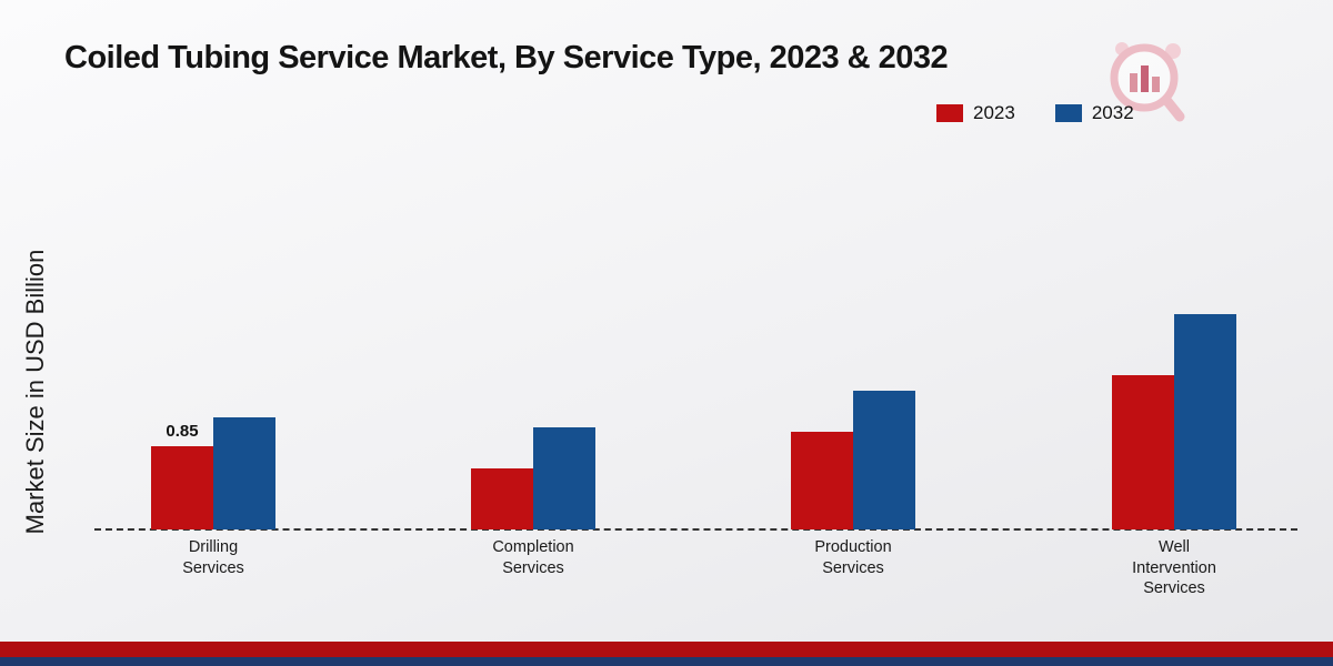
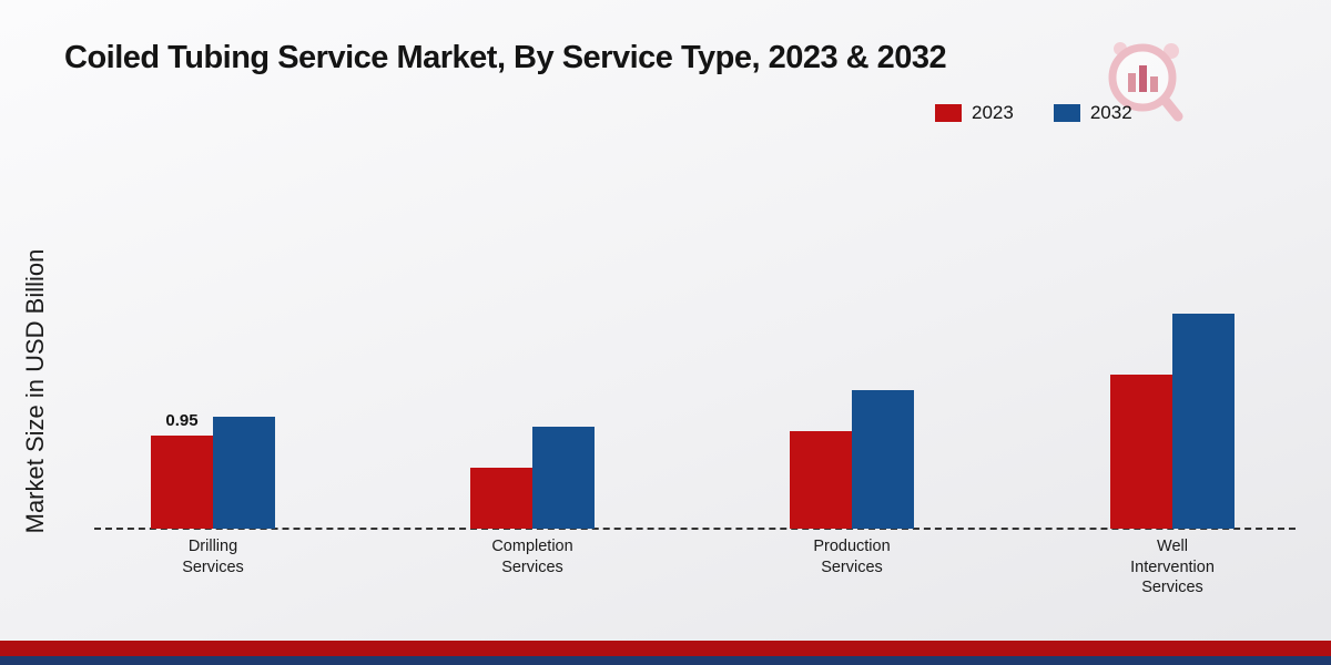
2023/Drilling Services: 0.85 -> 0.95
